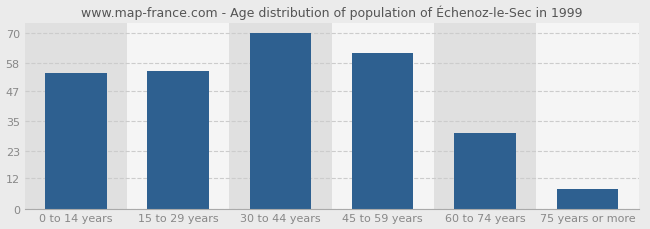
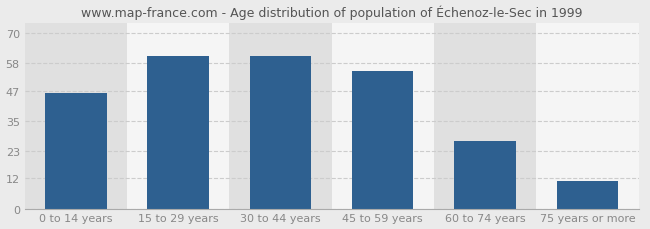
0 to 14 years: 54 -> 46
15 to 29 years: 55 -> 61
30 to 44 years: 70 -> 61
45 to 59 years: 62 -> 55
60 to 74 years: 30 -> 27
75 years or more: 8 -> 11
